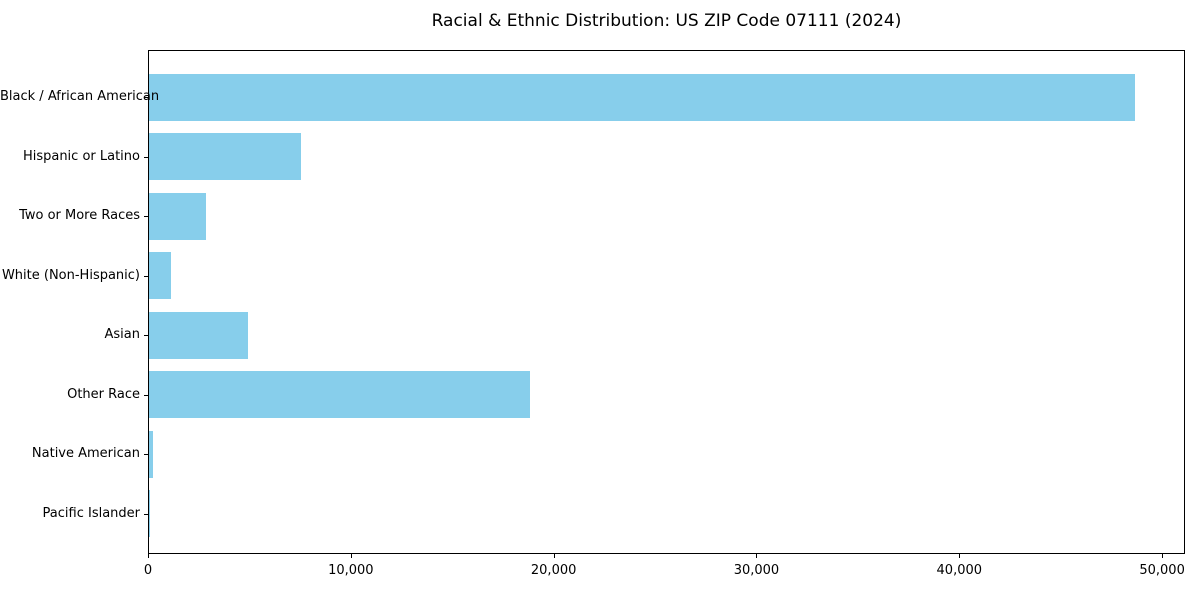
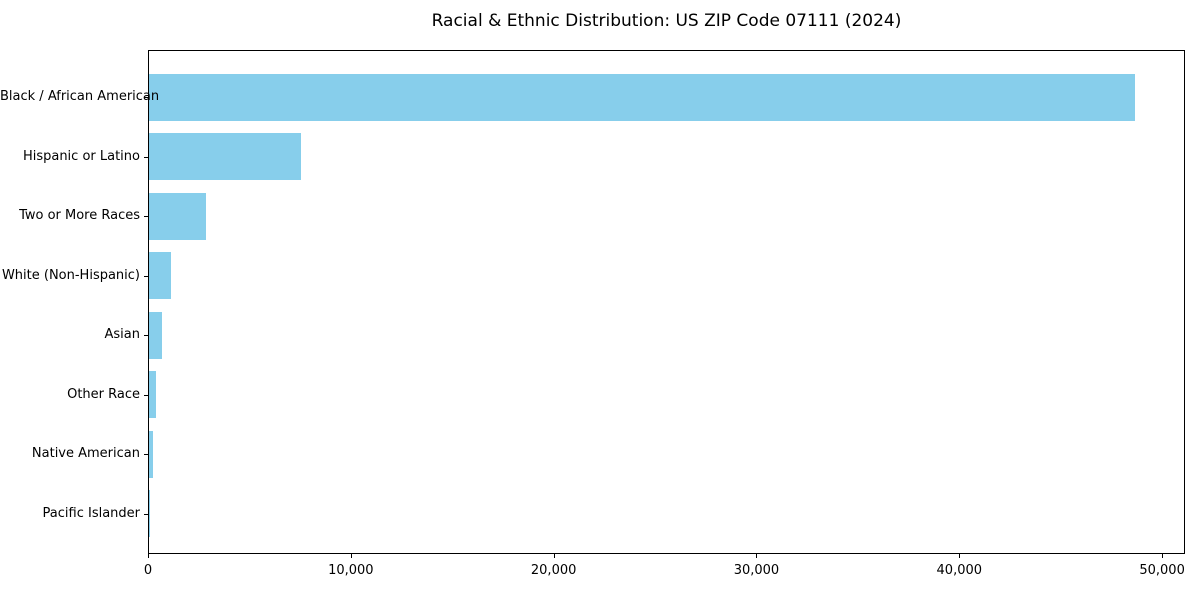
Asian: 4900 -> 600
Other Race: 18800 -> 400
